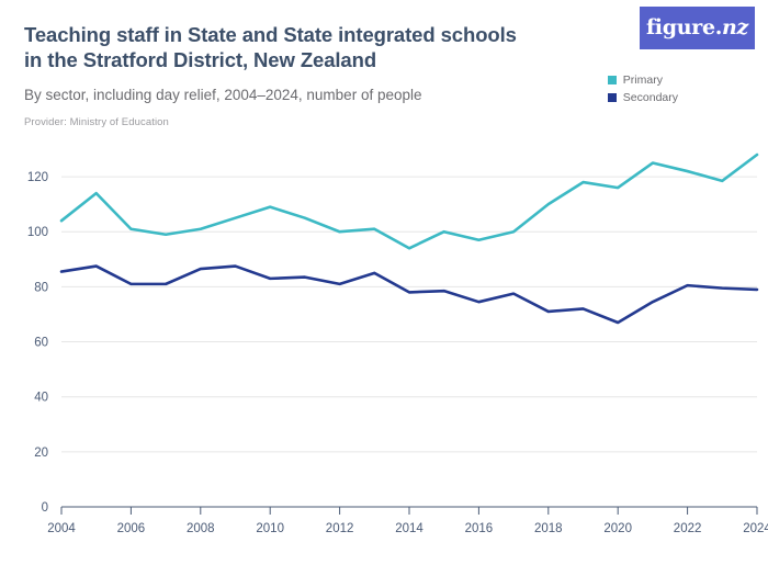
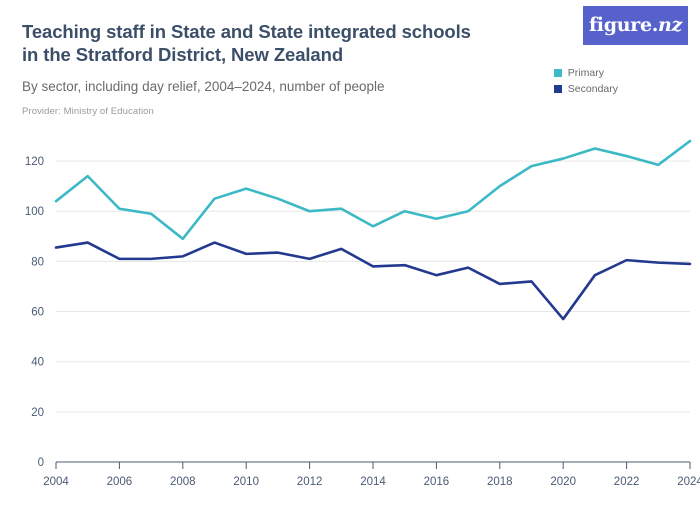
Primary/2008: 101 -> 89
Secondary/2008: 86 -> 82
Primary/2020: 116 -> 121
Secondary/2020: 67 -> 57
